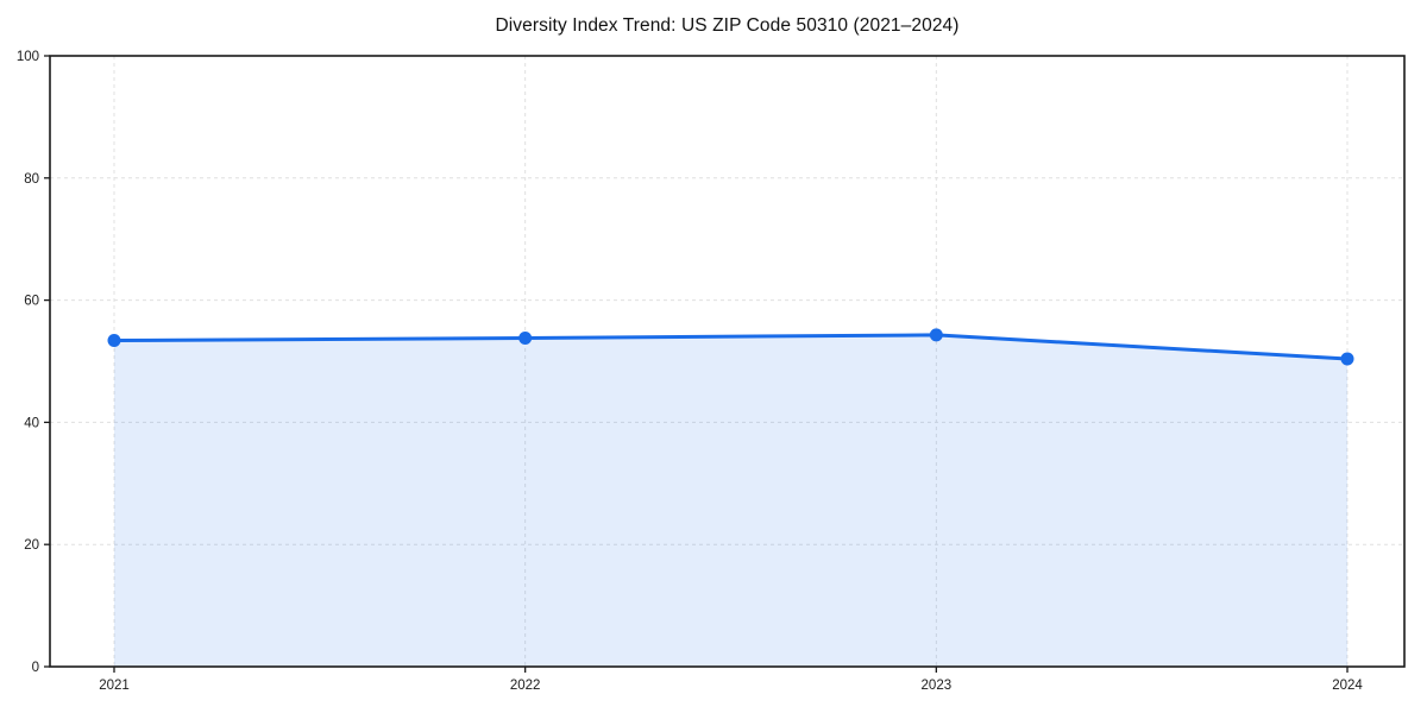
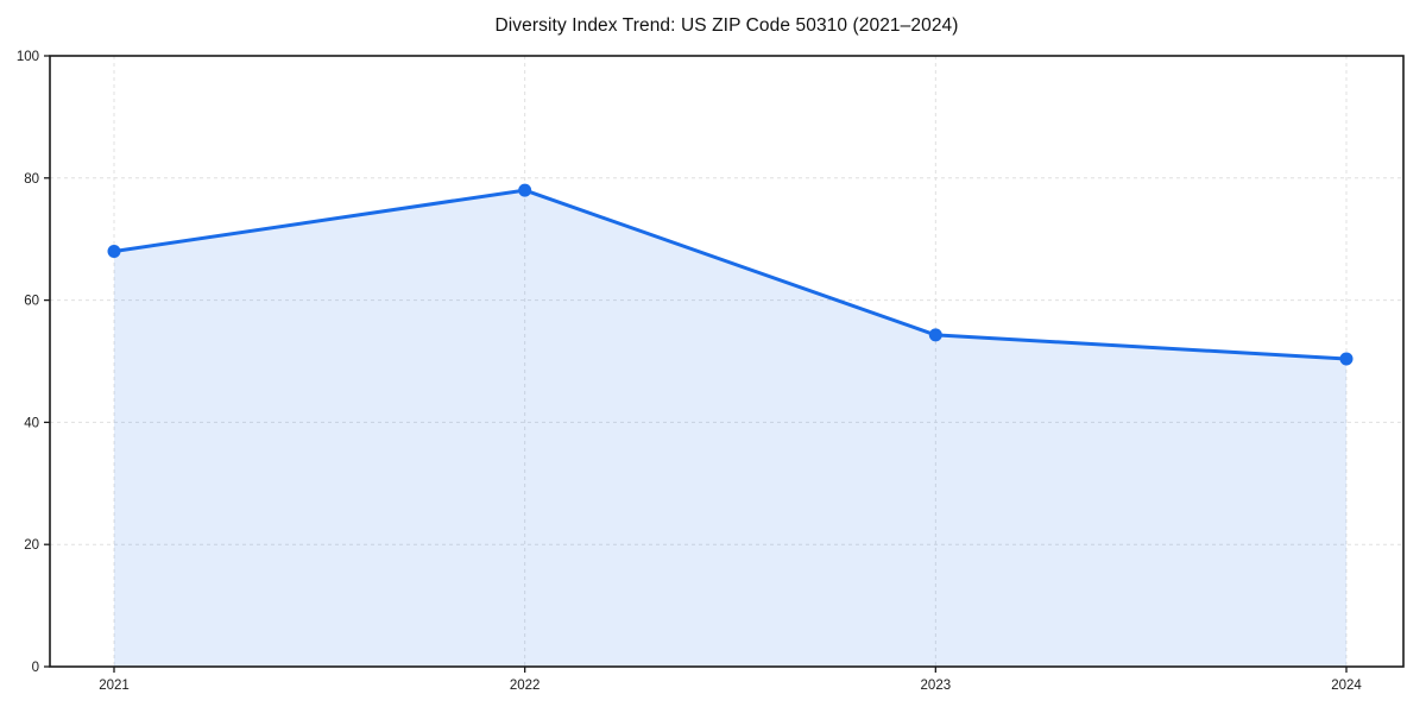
2021: 53 -> 68
2022: 54 -> 78
